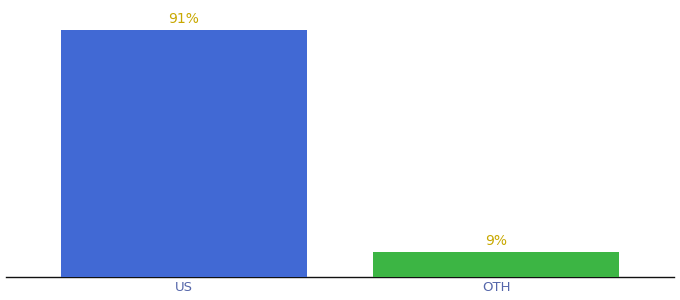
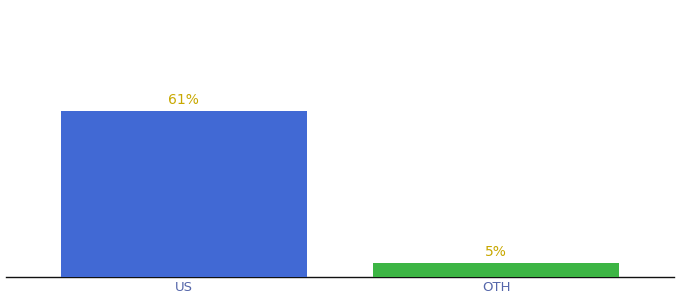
US: 91% -> 61%
OTH: 9% -> 5%
